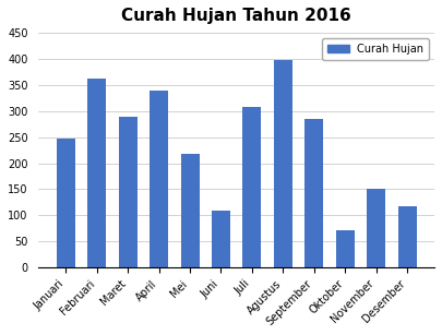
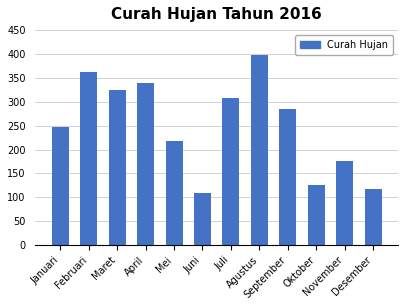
Maret: 290 -> 325
Oktober: 72 -> 125
November: 150 -> 175
